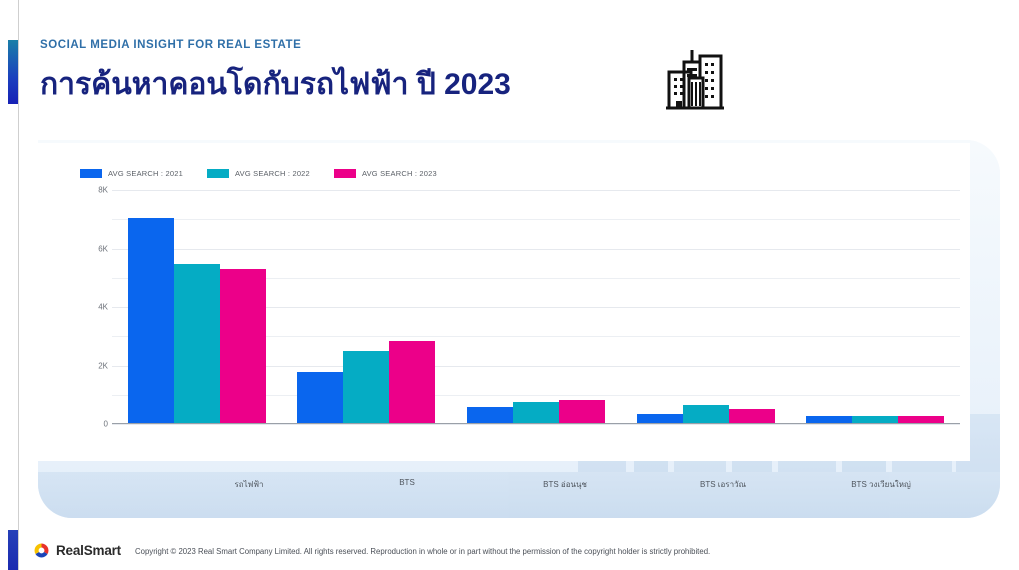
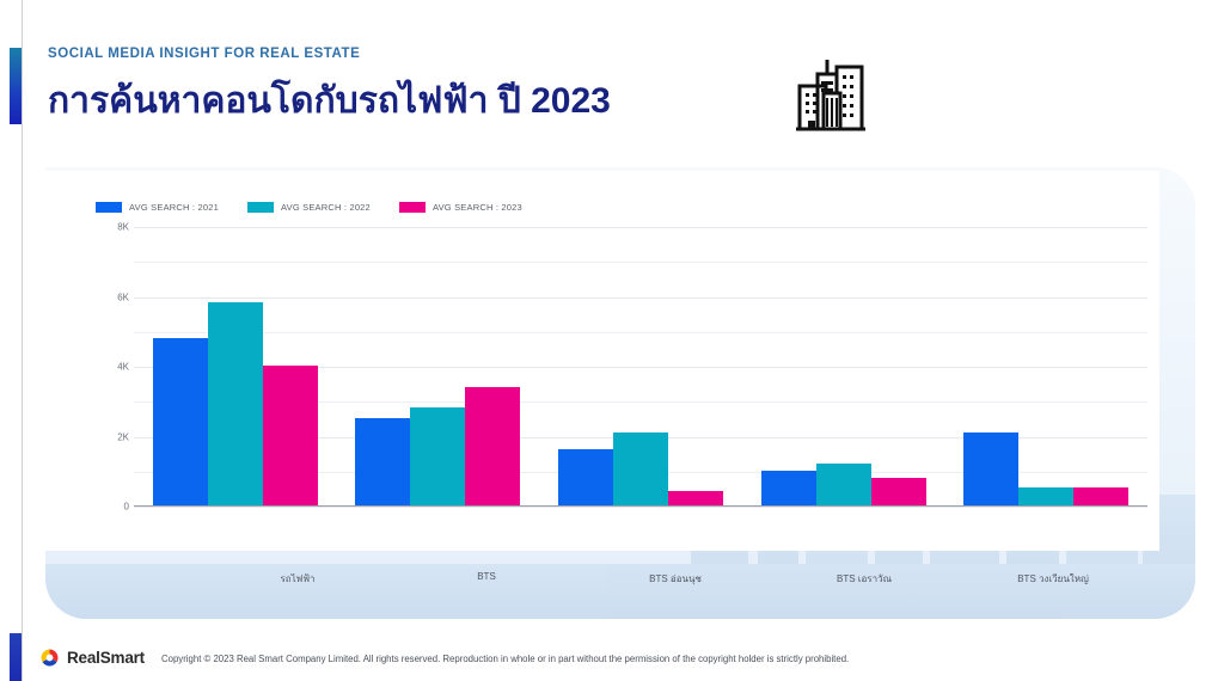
AVG SEARCH : 2021/รถไฟฟ้า: 7.0K -> 4.8K
AVG SEARCH : 2022/รถไฟฟ้า: 5.4K -> 5.8K
AVG SEARCH : 2023/รถไฟฟ้า: 5.3K -> 4.0K
AVG SEARCH : 2021/BTS: 1.8K -> 2.5K
AVG SEARCH : 2022/BTS: 2.4K -> 2.8K
AVG SEARCH : 2023/BTS: 2.8K -> 3.4K
AVG SEARCH : 2021/BTS อ่อนนุช: 0.6K -> 1.6K
AVG SEARCH : 2022/BTS อ่อนนุช: 0.7K -> 2.1K
AVG SEARCH : 2023/BTS อ่อนนุช: 0.8K -> 0.4K
AVG SEARCH : 2021/BTS เอราวัณ: 0.3K -> 1.0K
AVG SEARCH : 2022/BTS เอราวัณ: 0.6K -> 1.2K
AVG SEARCH : 2023/BTS เอราวัณ: 0.5K -> 0.8K
AVG SEARCH : 2021/BTS วงเวียนใหญ่: 0.2K -> 2.1K
AVG SEARCH : 2022/BTS วงเวียนใหญ่: 0.2K -> 0.5K
AVG SEARCH : 2023/BTS วงเวียนใหญ่: 0.2K -> 0.5K
